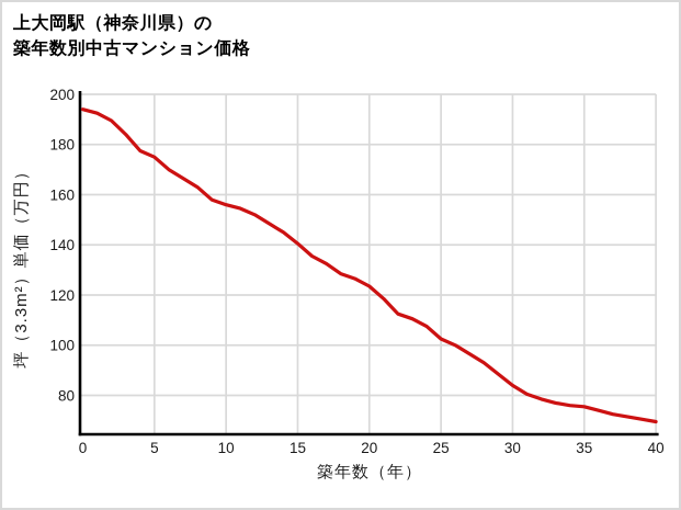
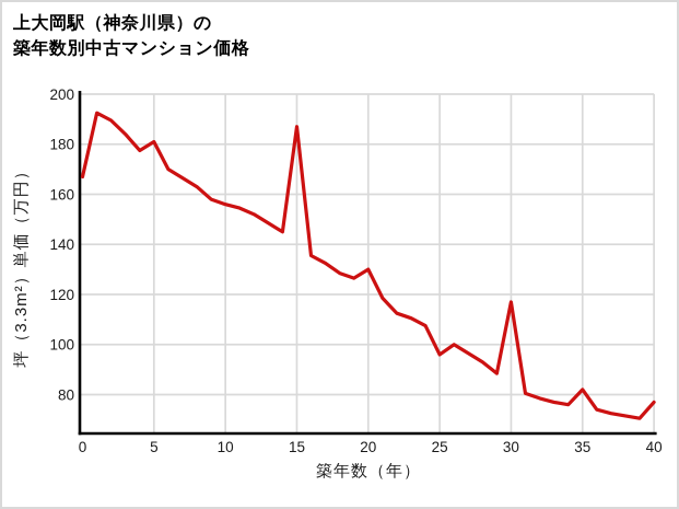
0: 194 -> 167
5: 175 -> 181
15: 140 -> 187
20: 124 -> 130
25: 102 -> 96
30: 84 -> 117
35: 76 -> 82
40: 70 -> 77
